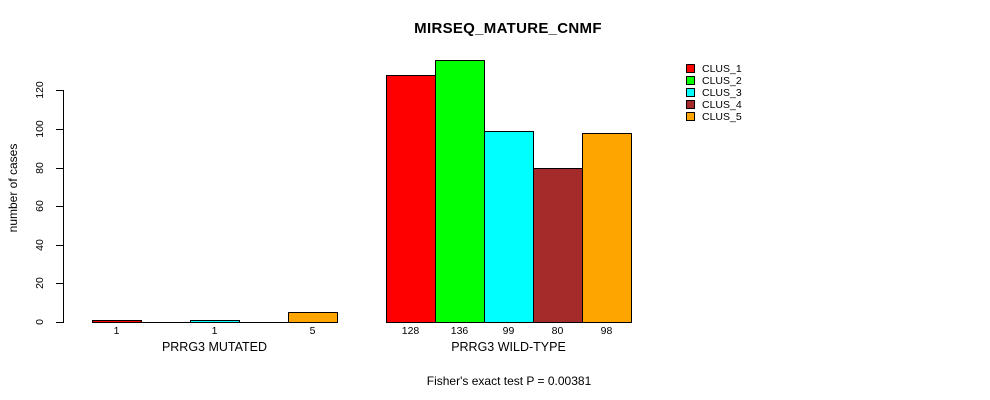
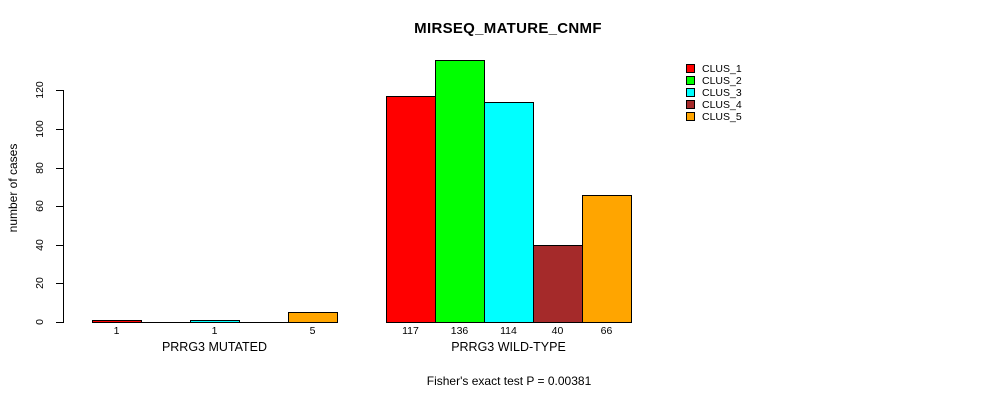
CLUS_1/PRRG3 WILD-TYPE: 128 -> 117
CLUS_3/PRRG3 WILD-TYPE: 99 -> 114
CLUS_4/PRRG3 WILD-TYPE: 80 -> 40
CLUS_5/PRRG3 WILD-TYPE: 98 -> 66
